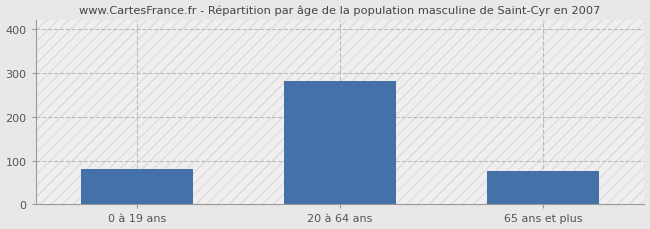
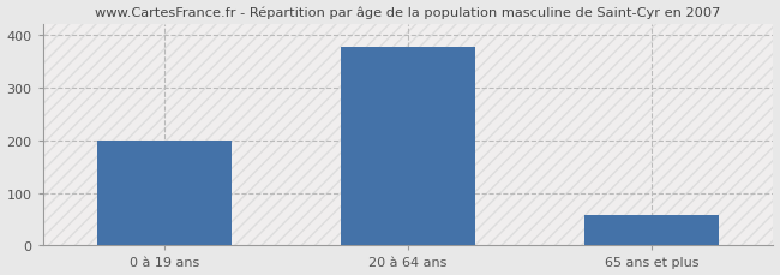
0 à 19 ans: 80 -> 198
20 à 64 ans: 280 -> 376
65 ans et plus: 75 -> 58
